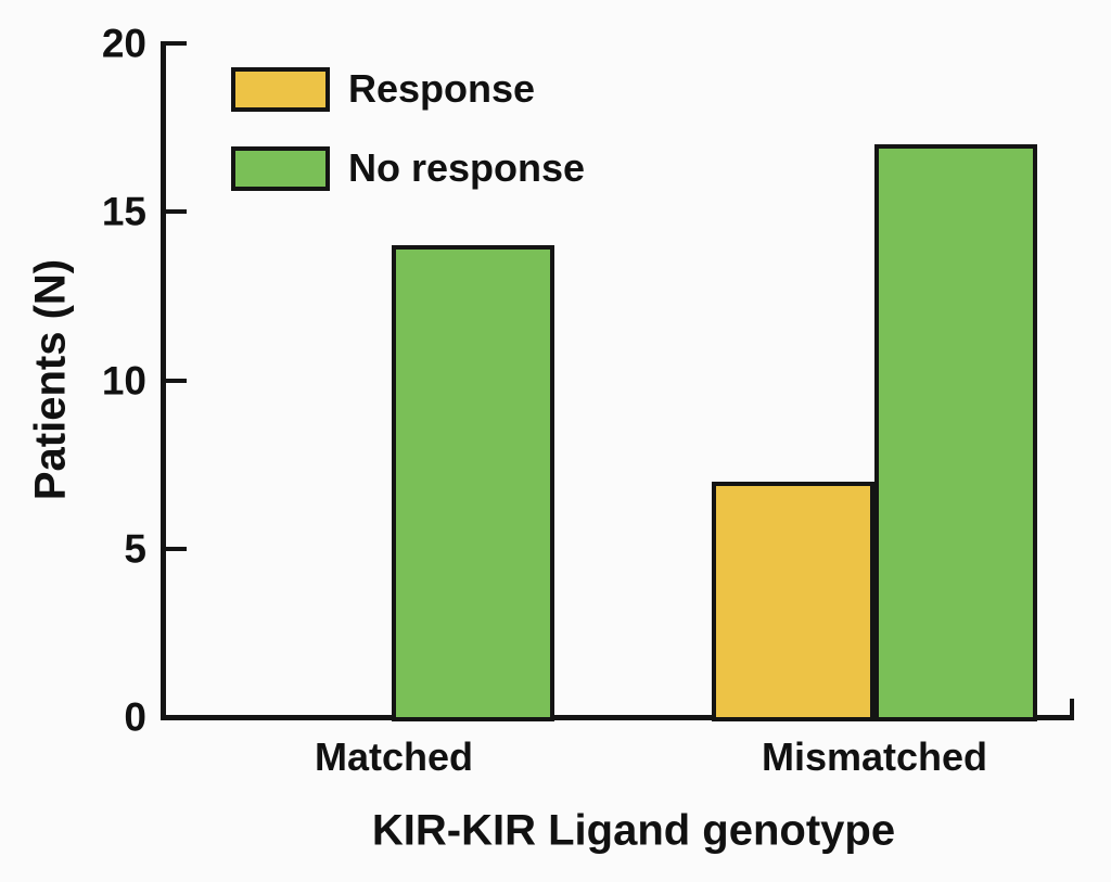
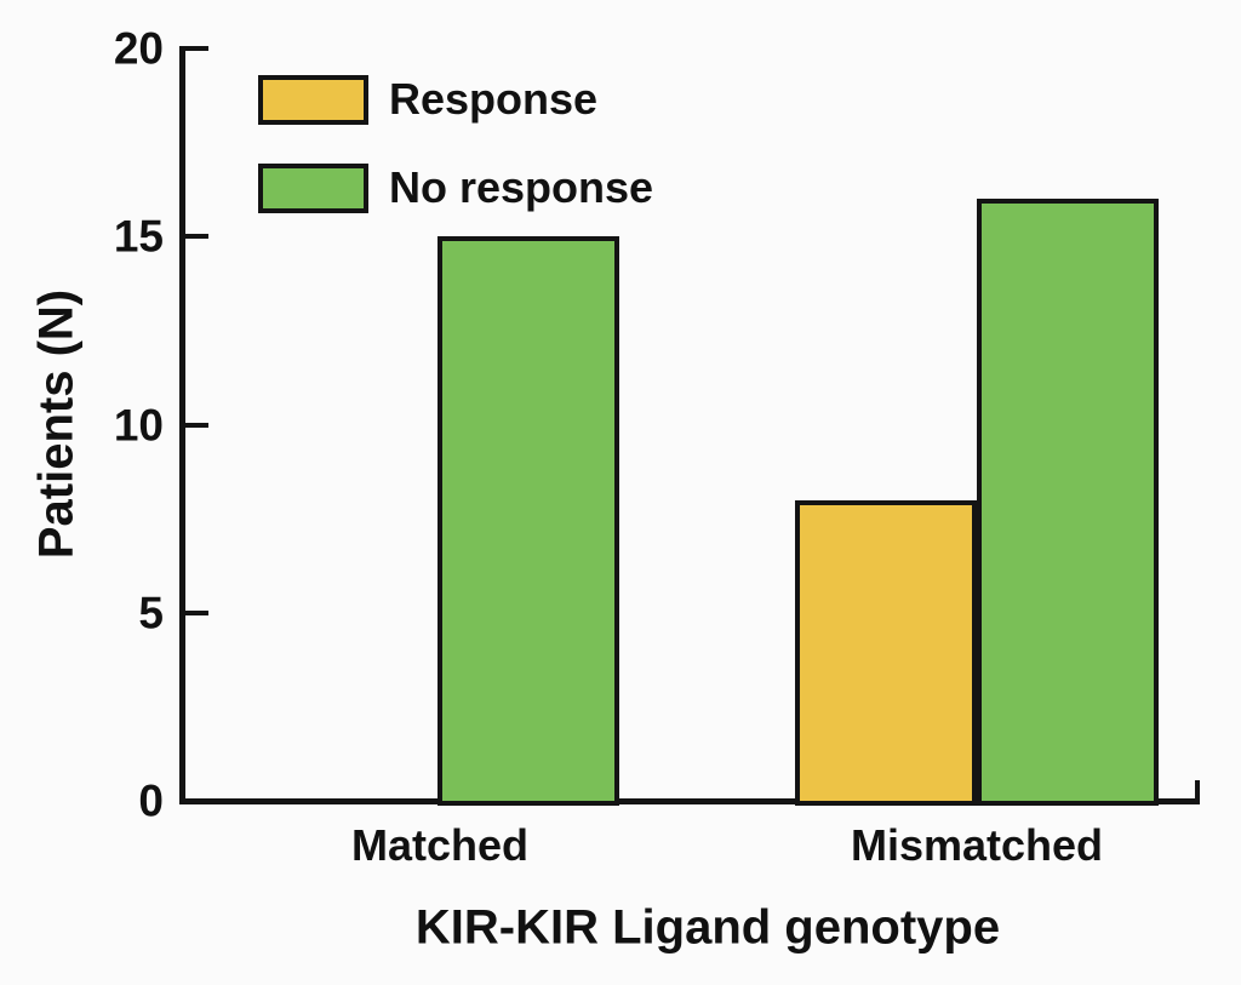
No response/Matched: 14 -> 15
Response/Mismatched: 7 -> 8
No response/Mismatched: 17 -> 16
